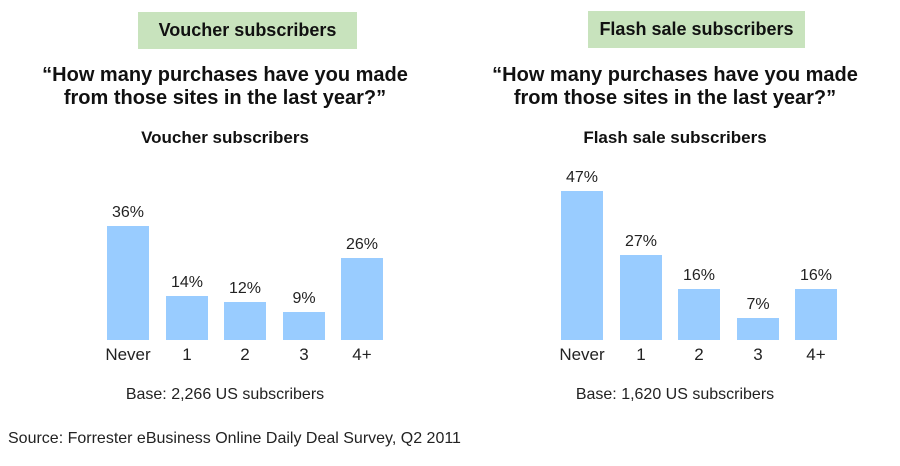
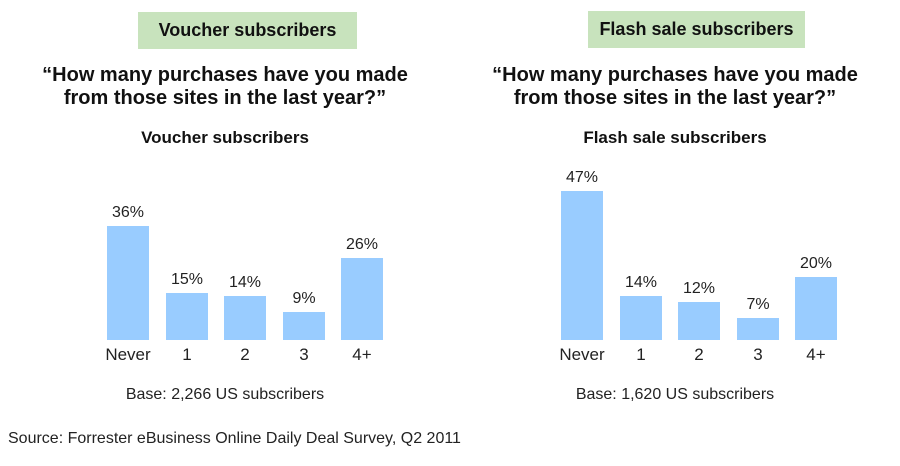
Voucher subscribers/1: 14% -> 15%
Voucher subscribers/2: 12% -> 14%
Flash sale subscribers/1: 27% -> 14%
Flash sale subscribers/2: 16% -> 12%
Flash sale subscribers/4+: 16% -> 20%
